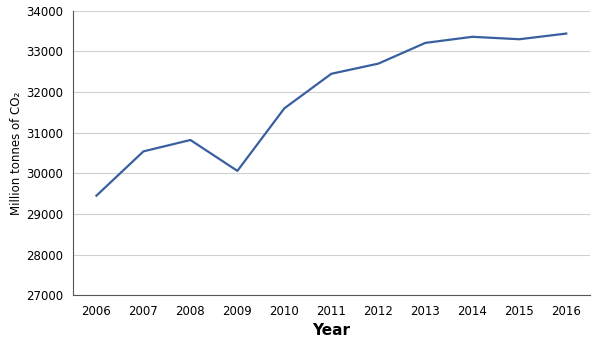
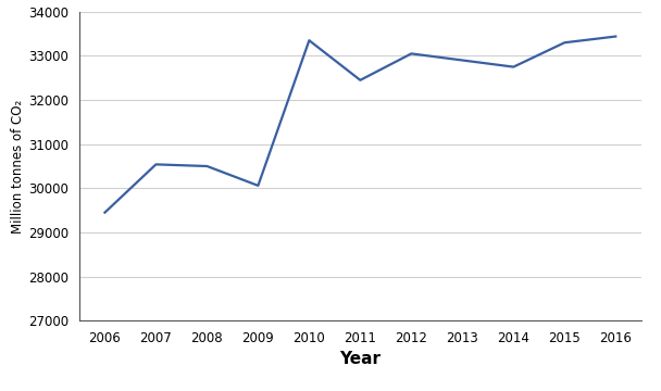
2008: 30820 -> 30500
2010: 31600 -> 33350
2012: 32700 -> 33050
2013: 33210 -> 32900
2014: 33360 -> 32750
